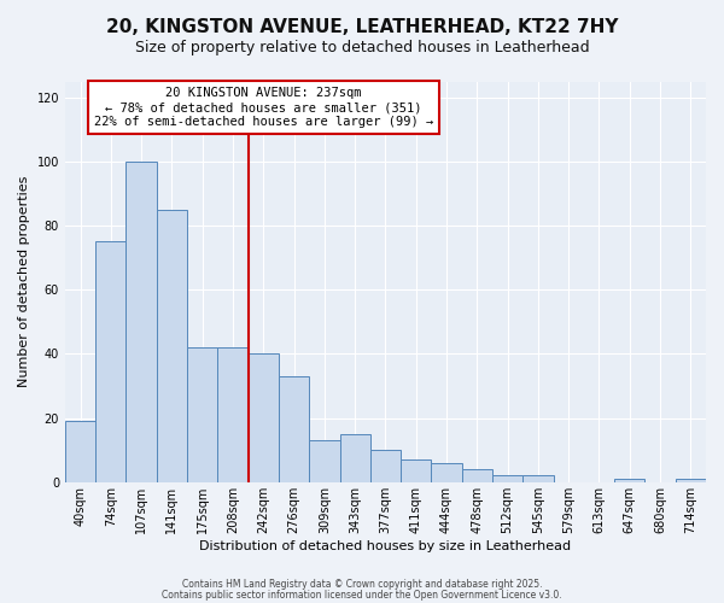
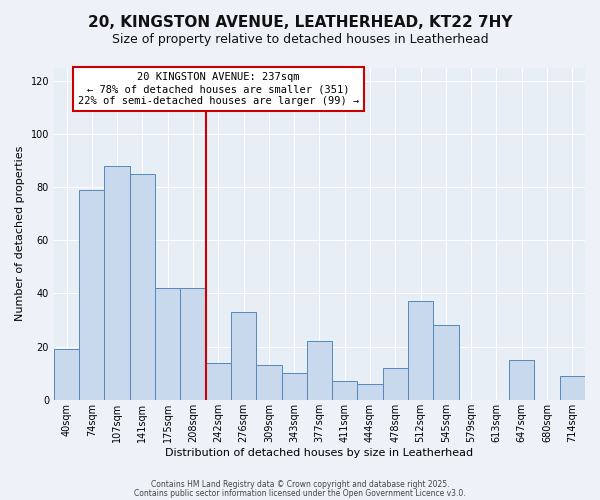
74sqm: 75 -> 79
107sqm: 100 -> 88
242sqm: 40 -> 14
343sqm: 15 -> 10
377sqm: 10 -> 22
478sqm: 4 -> 12
512sqm: 2 -> 37
545sqm: 2 -> 28
647sqm: 1 -> 15
714sqm: 1 -> 9
